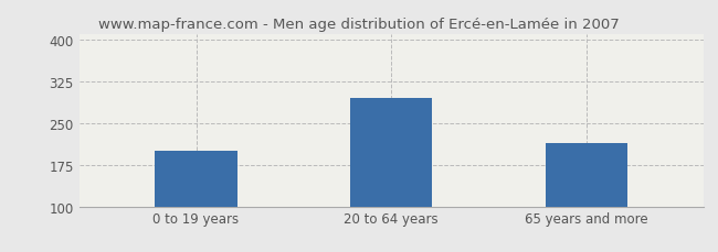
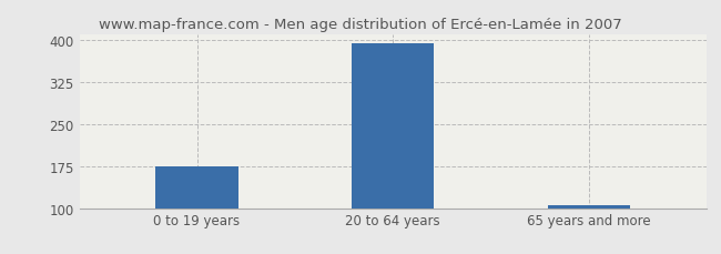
0 to 19 years: 200 -> 175
20 to 64 years: 296 -> 395
65 years and more: 214 -> 106
